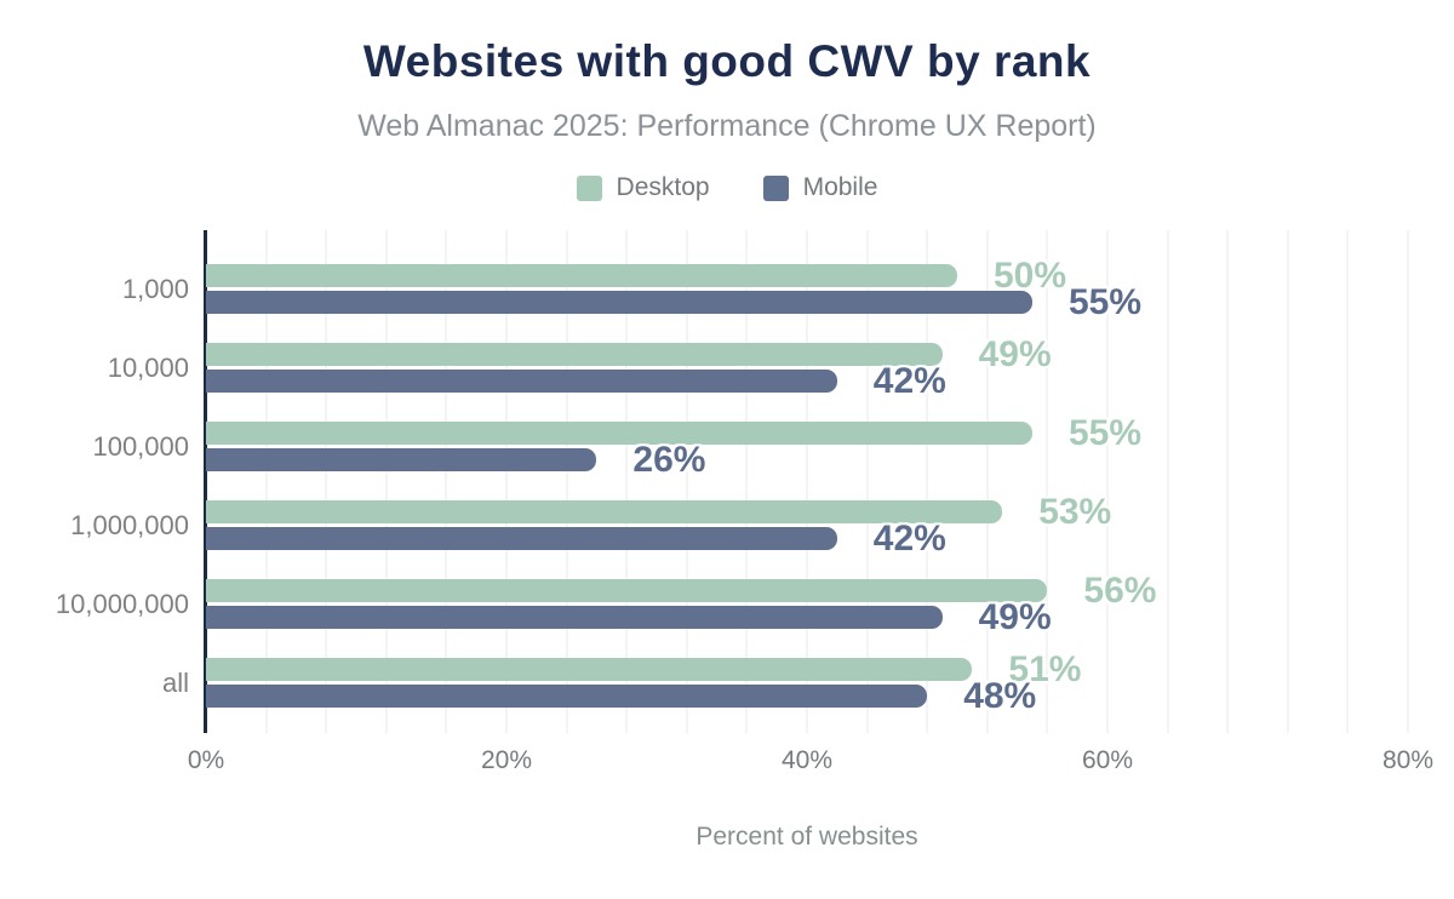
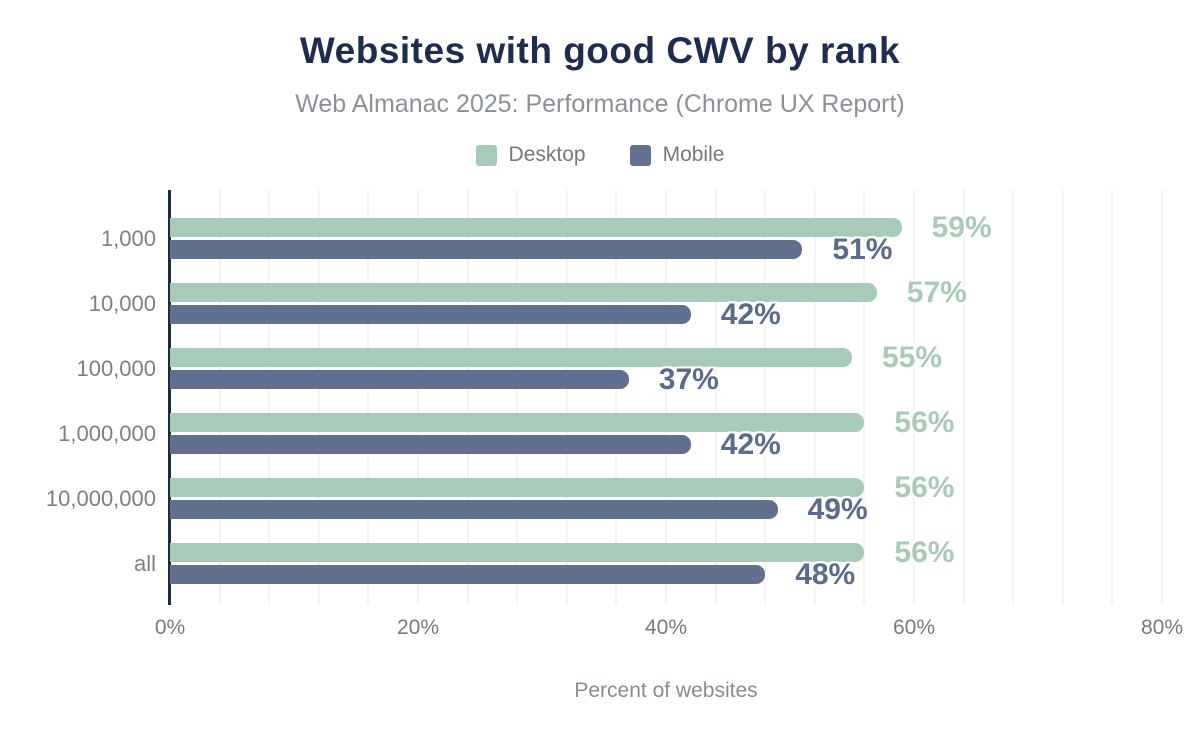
Desktop/1,000: 50% -> 59%
Mobile/1,000: 55% -> 51%
Desktop/10,000: 49% -> 57%
Mobile/100,000: 26% -> 37%
Desktop/1,000,000: 53% -> 56%
Desktop/all: 51% -> 56%
